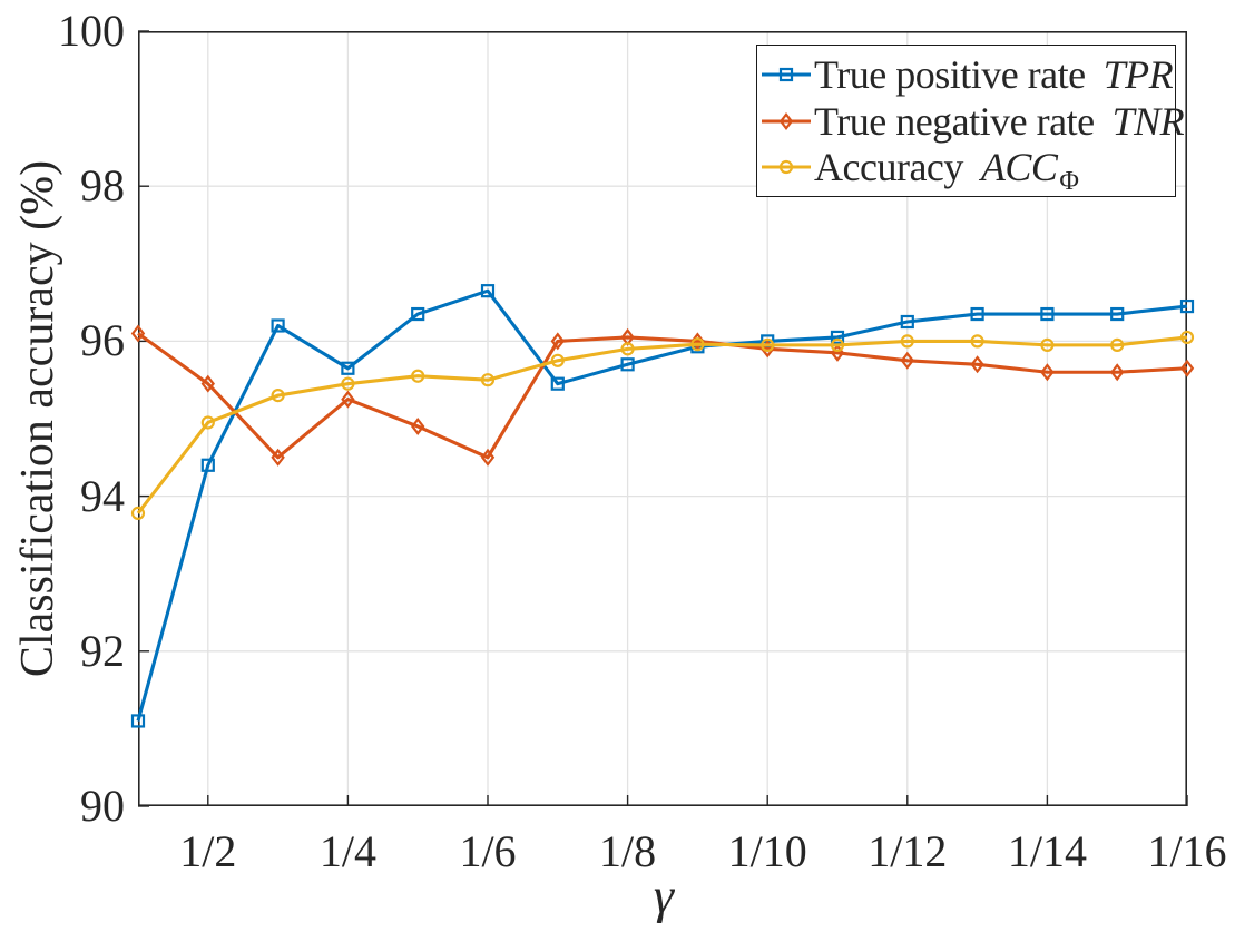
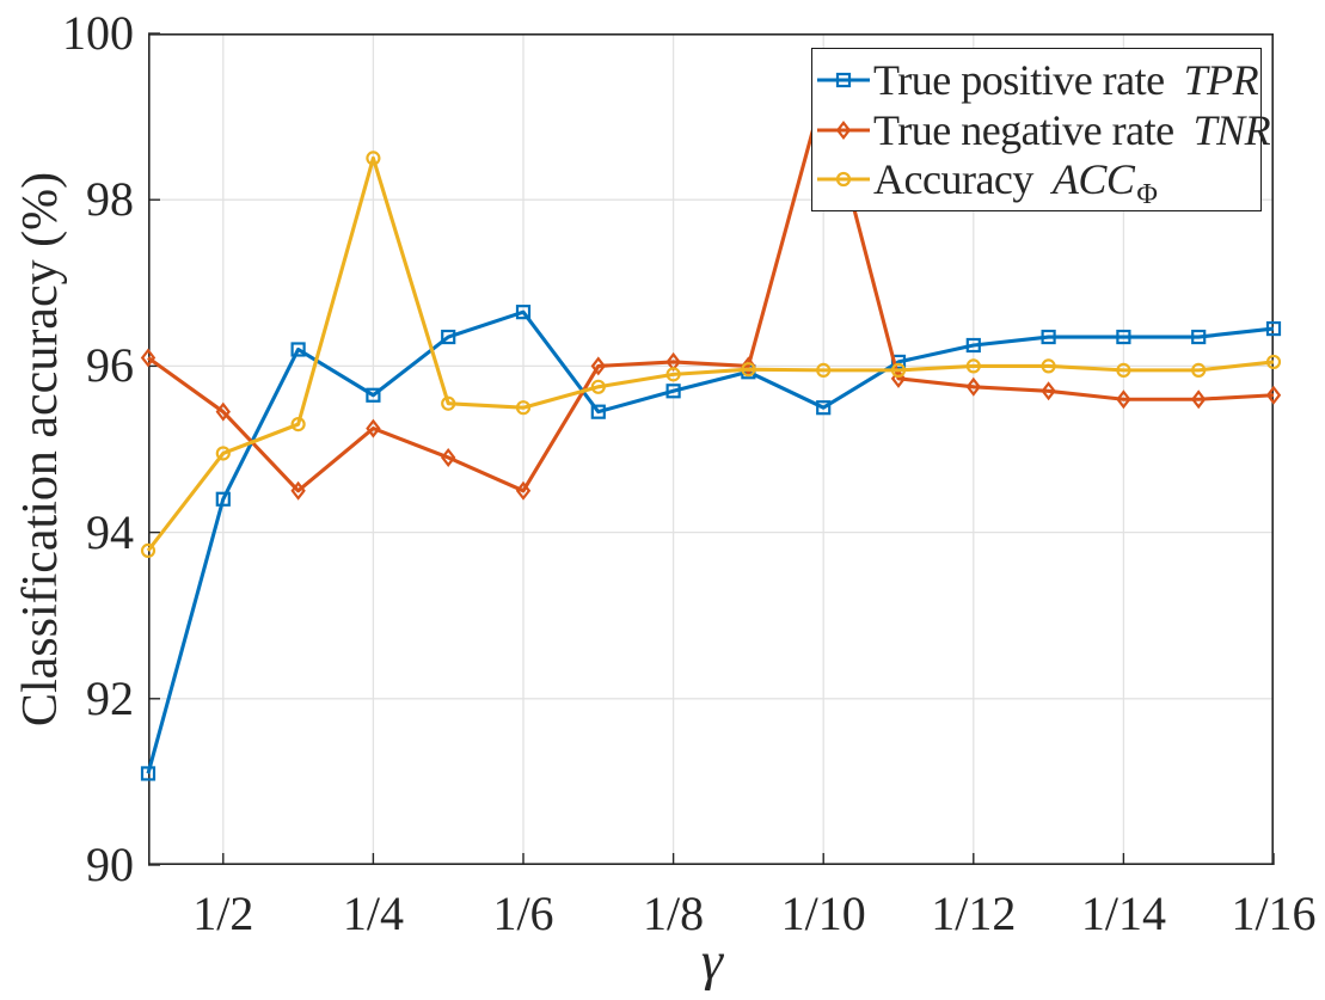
Accuracy/1/4: 95.5 -> 98.5
True positive rate/1/10: 96.0 -> 95.5
True negative rate/1/10: 95.9 -> 99.3
